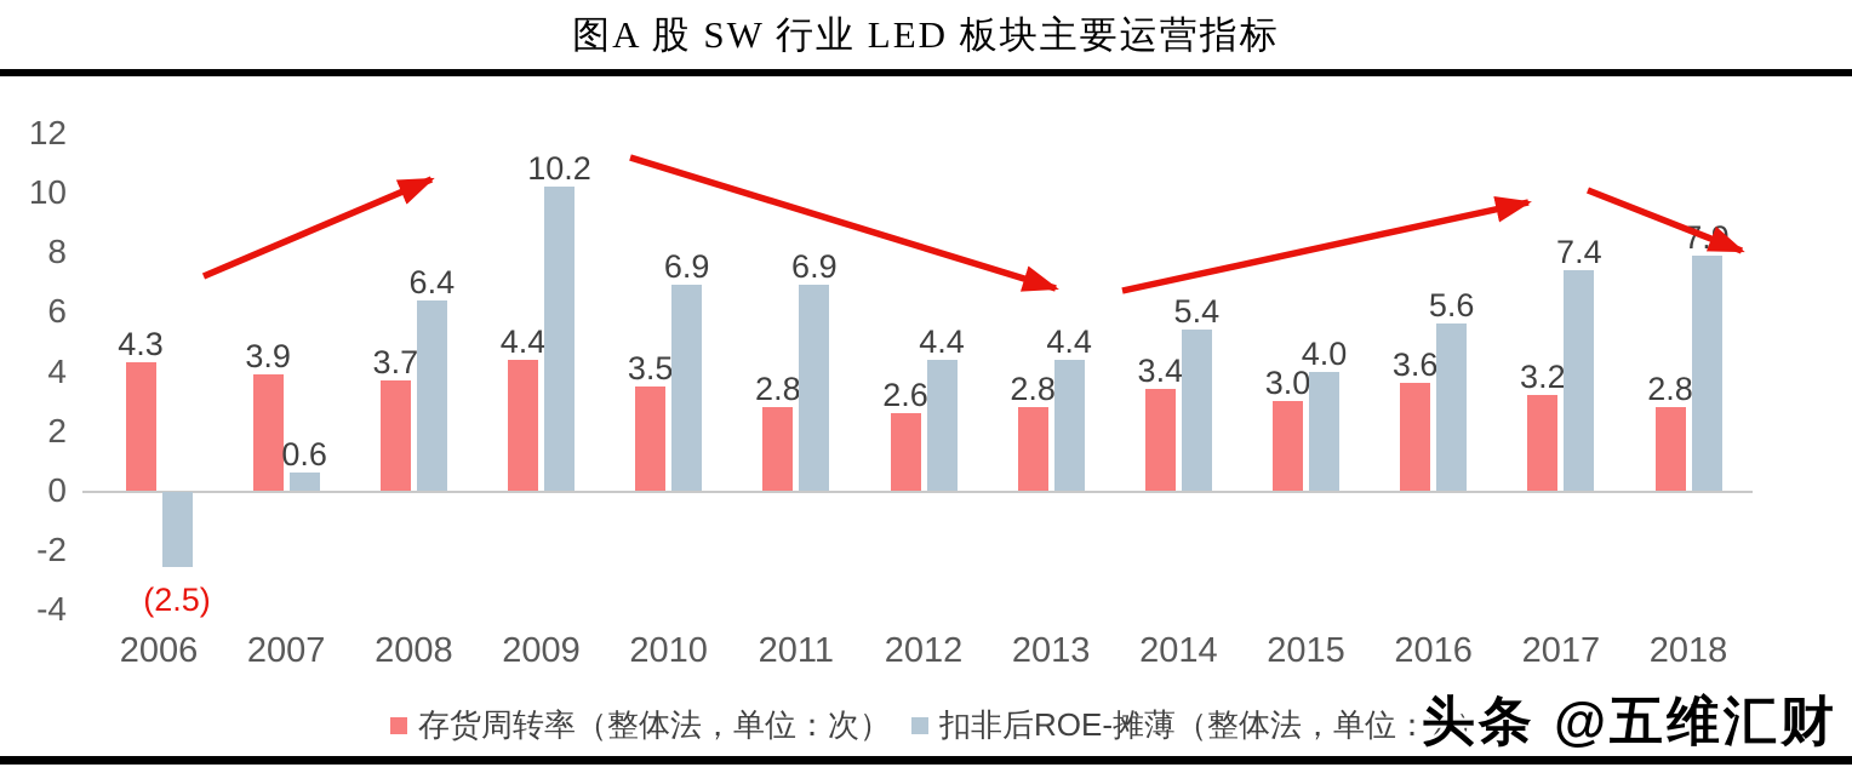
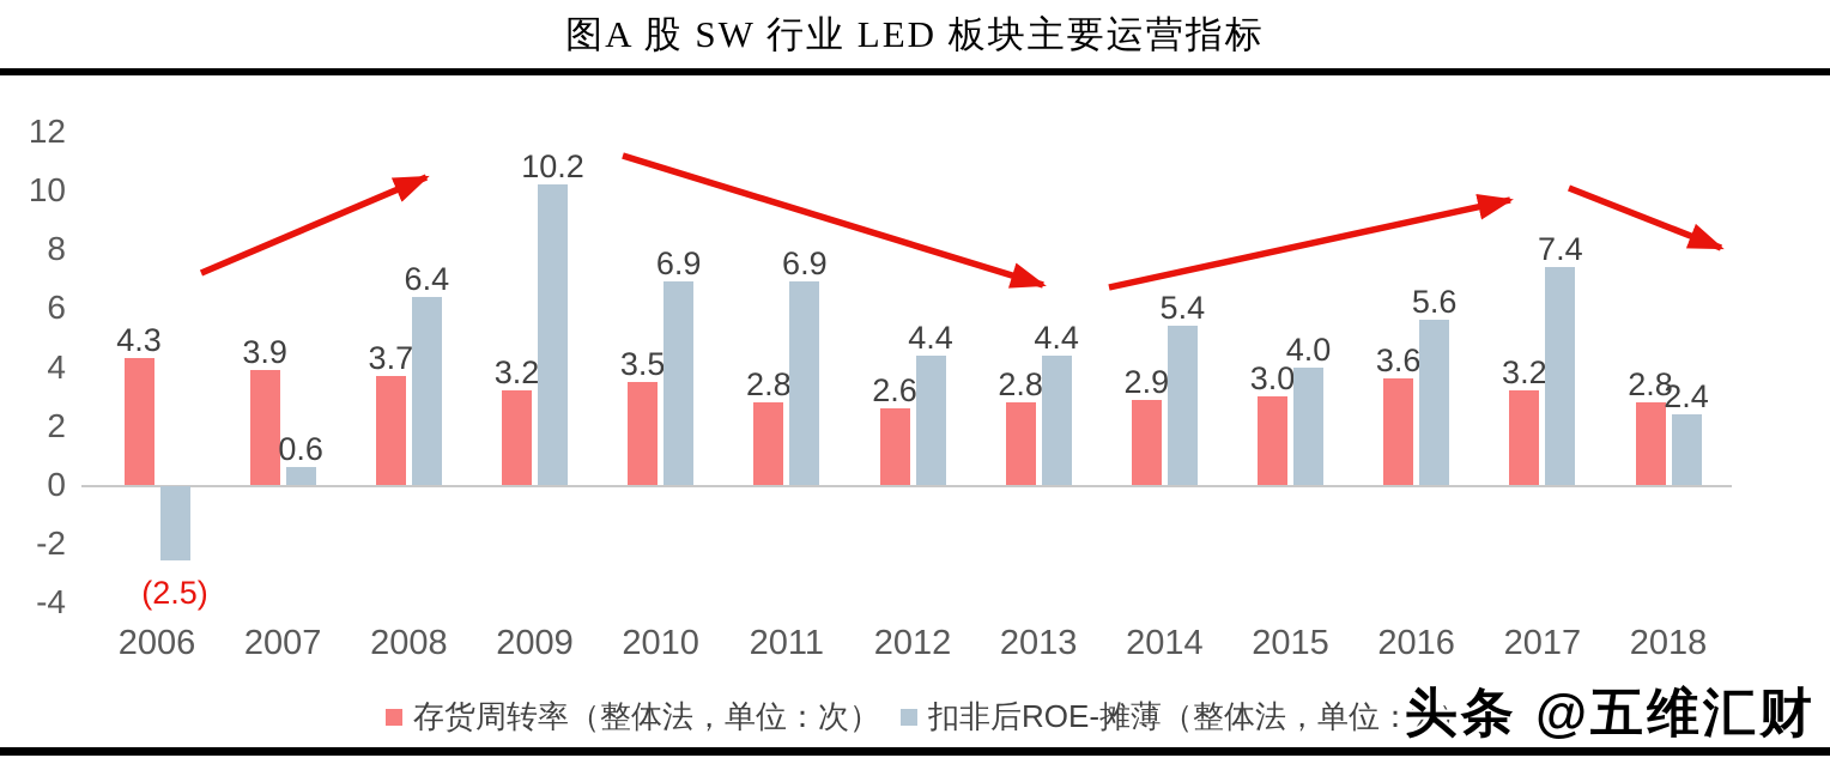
存货周转率（整体法，单位：次）/2009: 4.4 -> 3.2
存货周转率（整体法，单位：次）/2014: 3.4 -> 2.9
扣非后ROE-摊薄（整体法，单位：%）/2018: 7.9 -> 2.4
